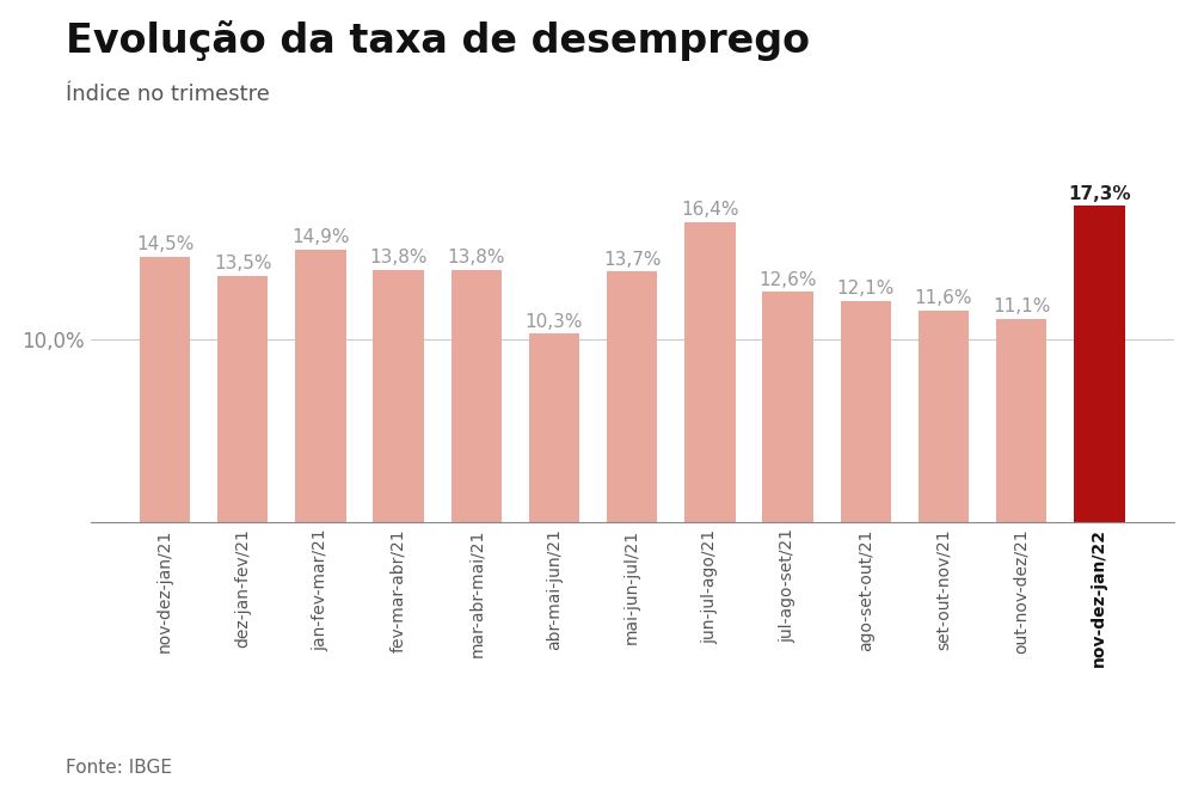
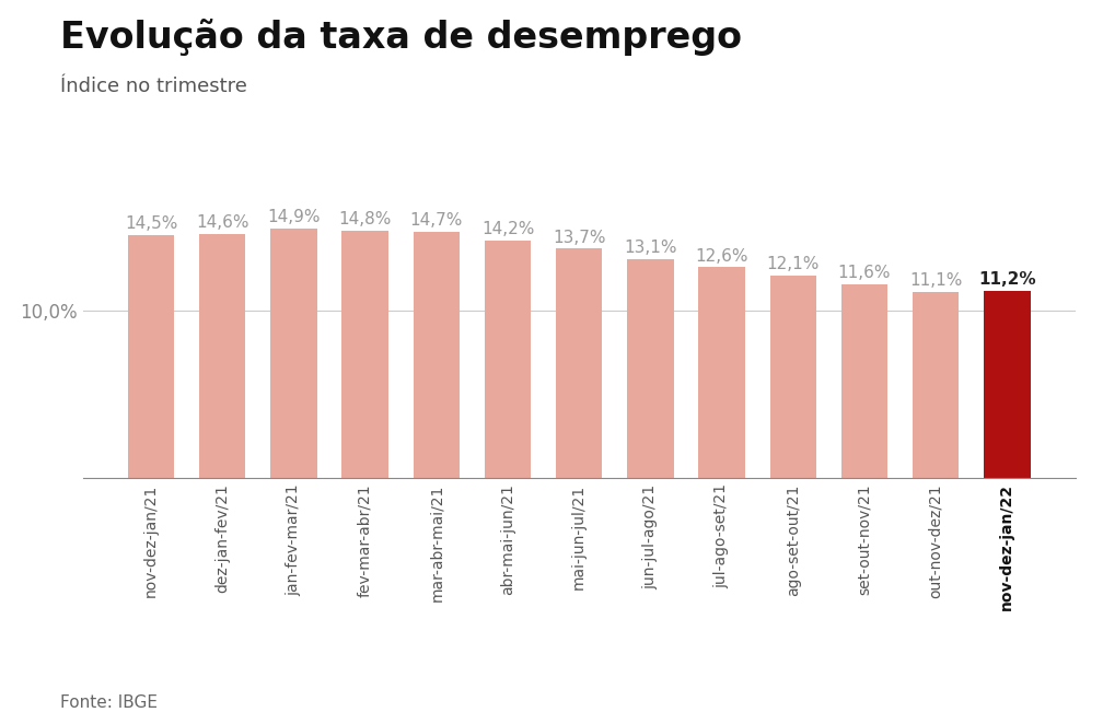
dez-jan-fev/21: 13,5% -> 14,6%
fev-mar-abr/21: 13,8% -> 14,8%
mar-abr-mai/21: 13,8% -> 14,7%
abr-mai-jun/21: 10,3% -> 14,2%
jun-jul-ago/21: 16,4% -> 13,1%
nov-dez-jan/22: 17,3% -> 11,2%
